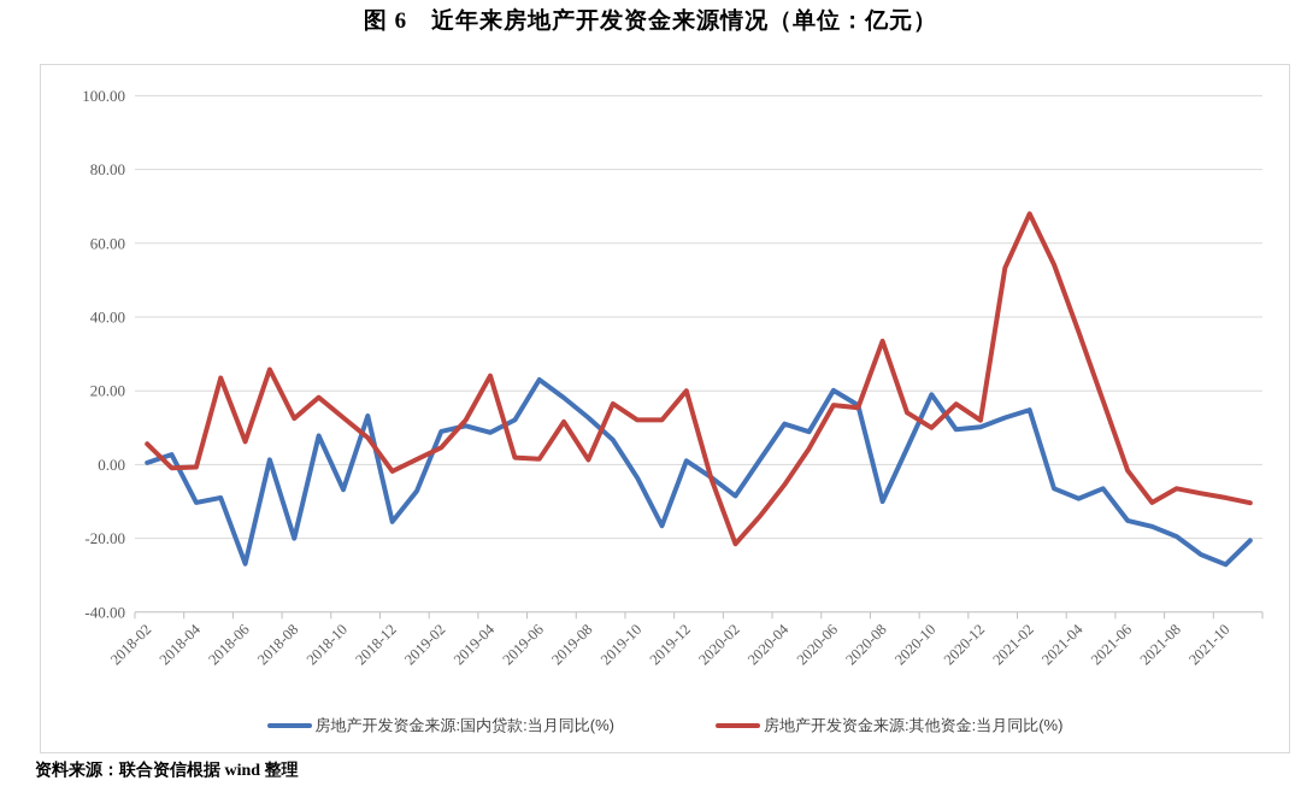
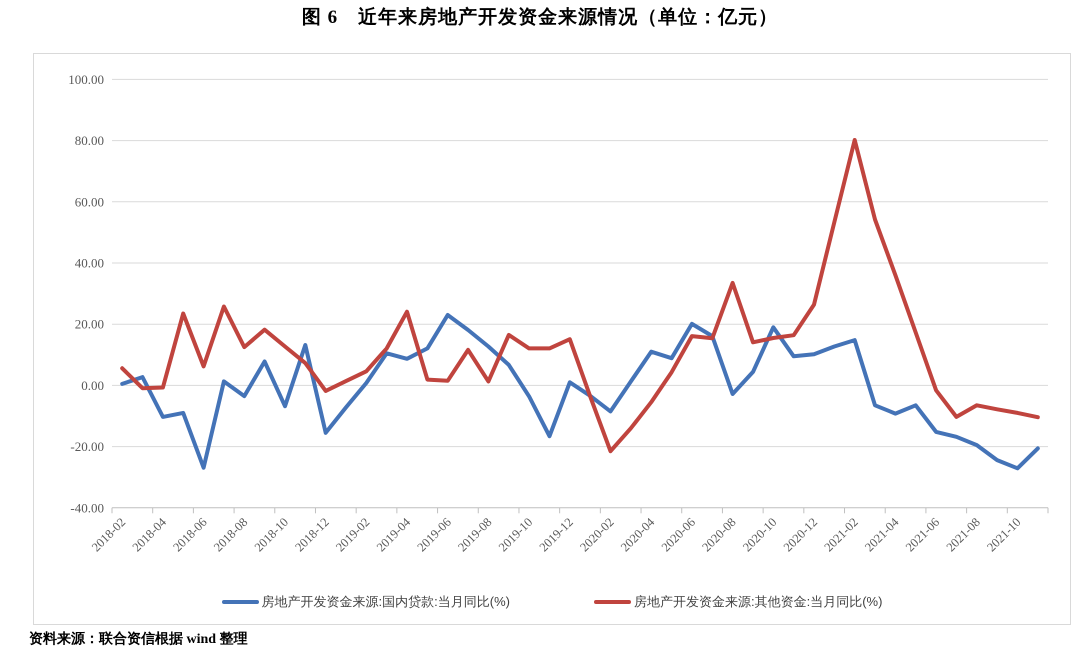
房地产开发资金来源:国内贷款:当月同比(%)/2018-08: -20 -> -4
房地产开发资金来源:国内贷款:当月同比(%)/2019-02: 9 -> 1
房地产开发资金来源:其他资金:当月同比(%)/2019-12: 20 -> 15
房地产开发资金来源:国内贷款:当月同比(%)/2020-08: -10 -> -3
房地产开发资金来源:其他资金:当月同比(%)/2020-10: 10 -> 16
房地产开发资金来源:其他资金:当月同比(%)/2020-12: 12 -> 26
房地产开发资金来源:其他资金:当月同比(%)/2021-02: 68 -> 80
